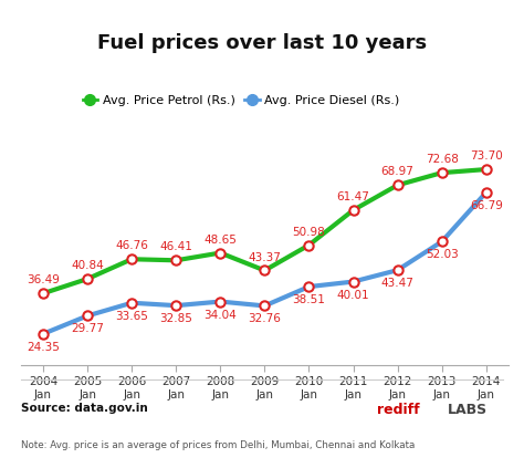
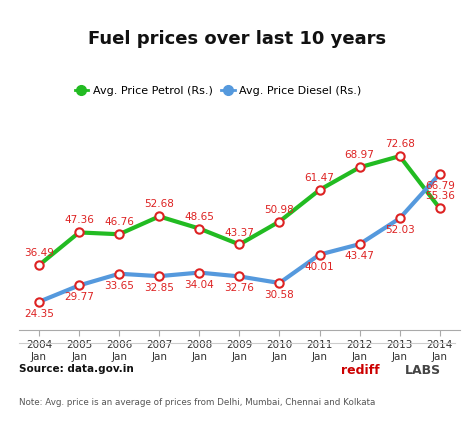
Avg. Price Petrol (Rs.)/2005 Jan: 40.84 -> 47.36
Avg. Price Petrol (Rs.)/2007 Jan: 46.41 -> 52.68
Avg. Price Diesel (Rs.)/2010 Jan: 38.51 -> 30.58
Avg. Price Petrol (Rs.)/2014 Jan: 73.70 -> 55.36
